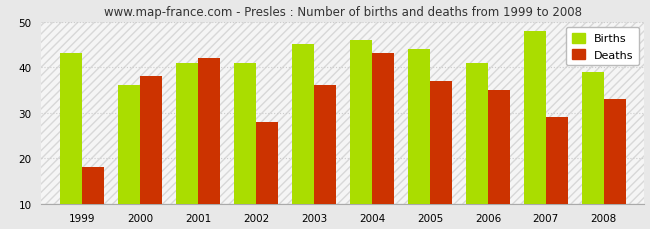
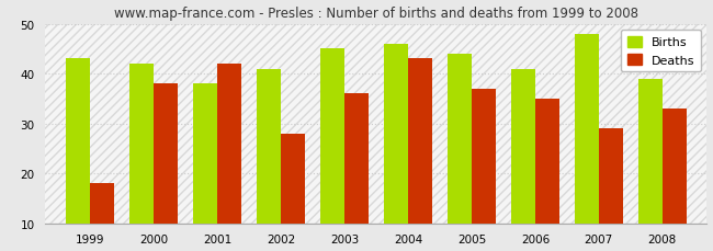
Births/2000: 36 -> 42
Births/2001: 41 -> 38
